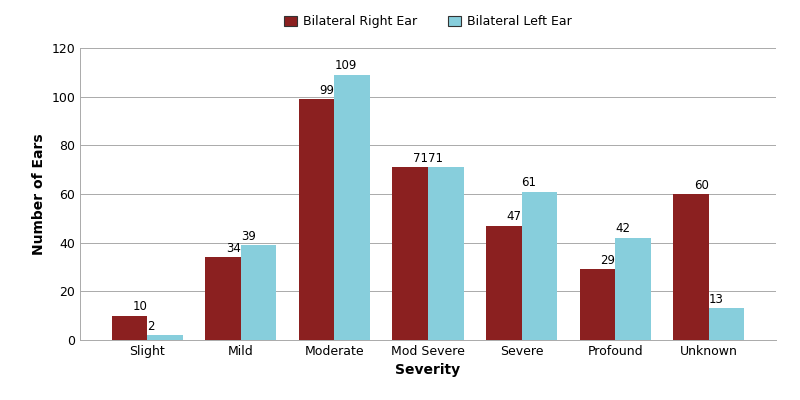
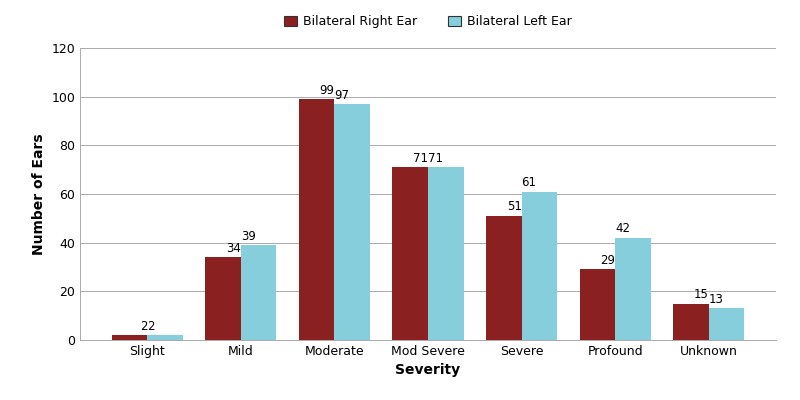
Bilateral Right Ear/Slight: 10 -> 2
Bilateral Left Ear/Moderate: 109 -> 97
Bilateral Right Ear/Severe: 47 -> 51
Bilateral Right Ear/Unknown: 60 -> 15
